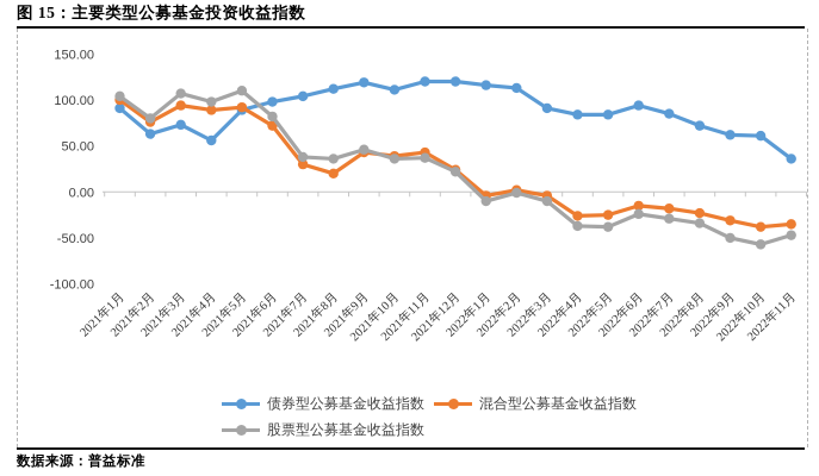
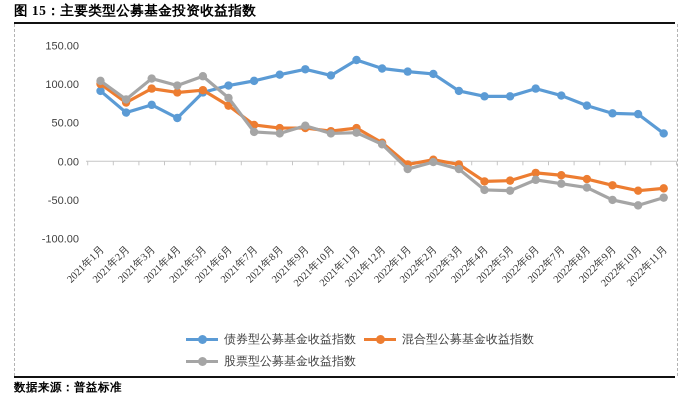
混合型公募基金收益指数/2021年7月: 30 -> 50
混合型公募基金收益指数/2021年8月: 20 -> 40
债券型公募基金收益指数/2021年11月: 120 -> 130
